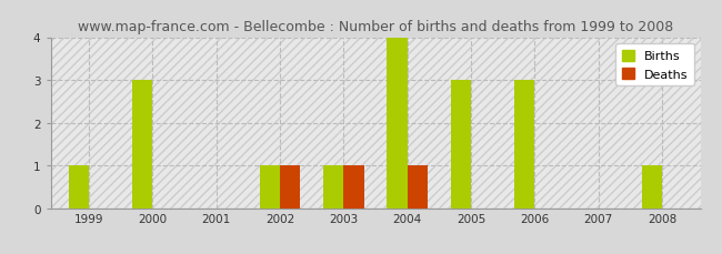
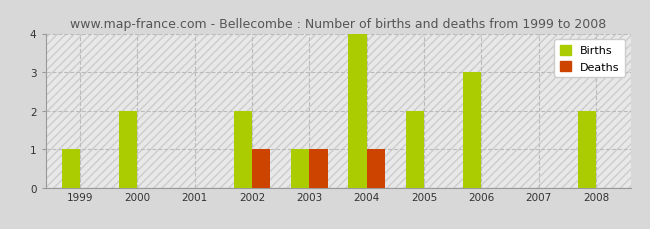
Births/2000: 3 -> 2
Births/2002: 1 -> 2
Births/2005: 3 -> 2
Births/2008: 1 -> 2
